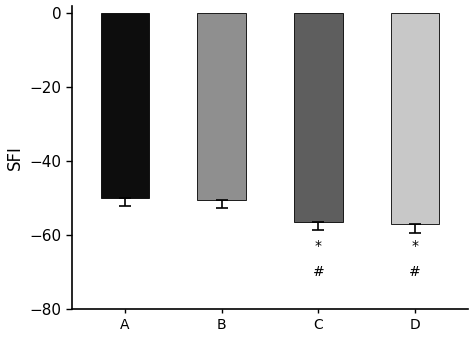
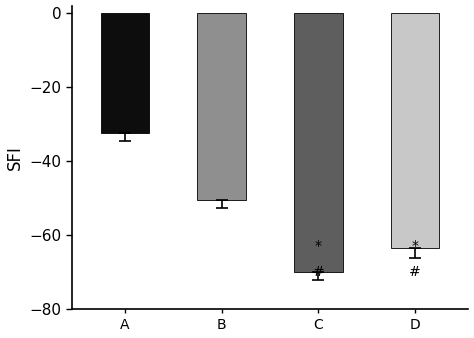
A: -50.0 -> -32.5
C: -56.5 -> -70.0
D: -57.0 -> -63.5
